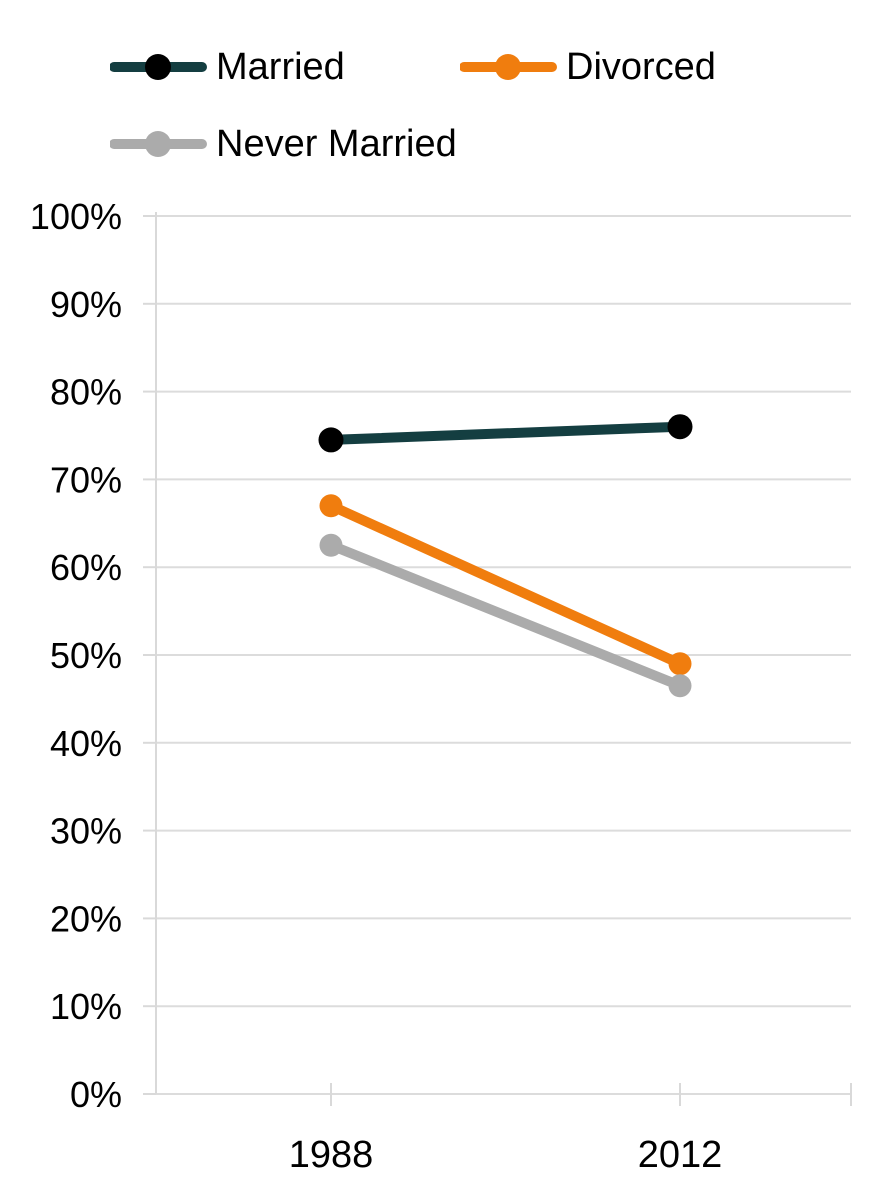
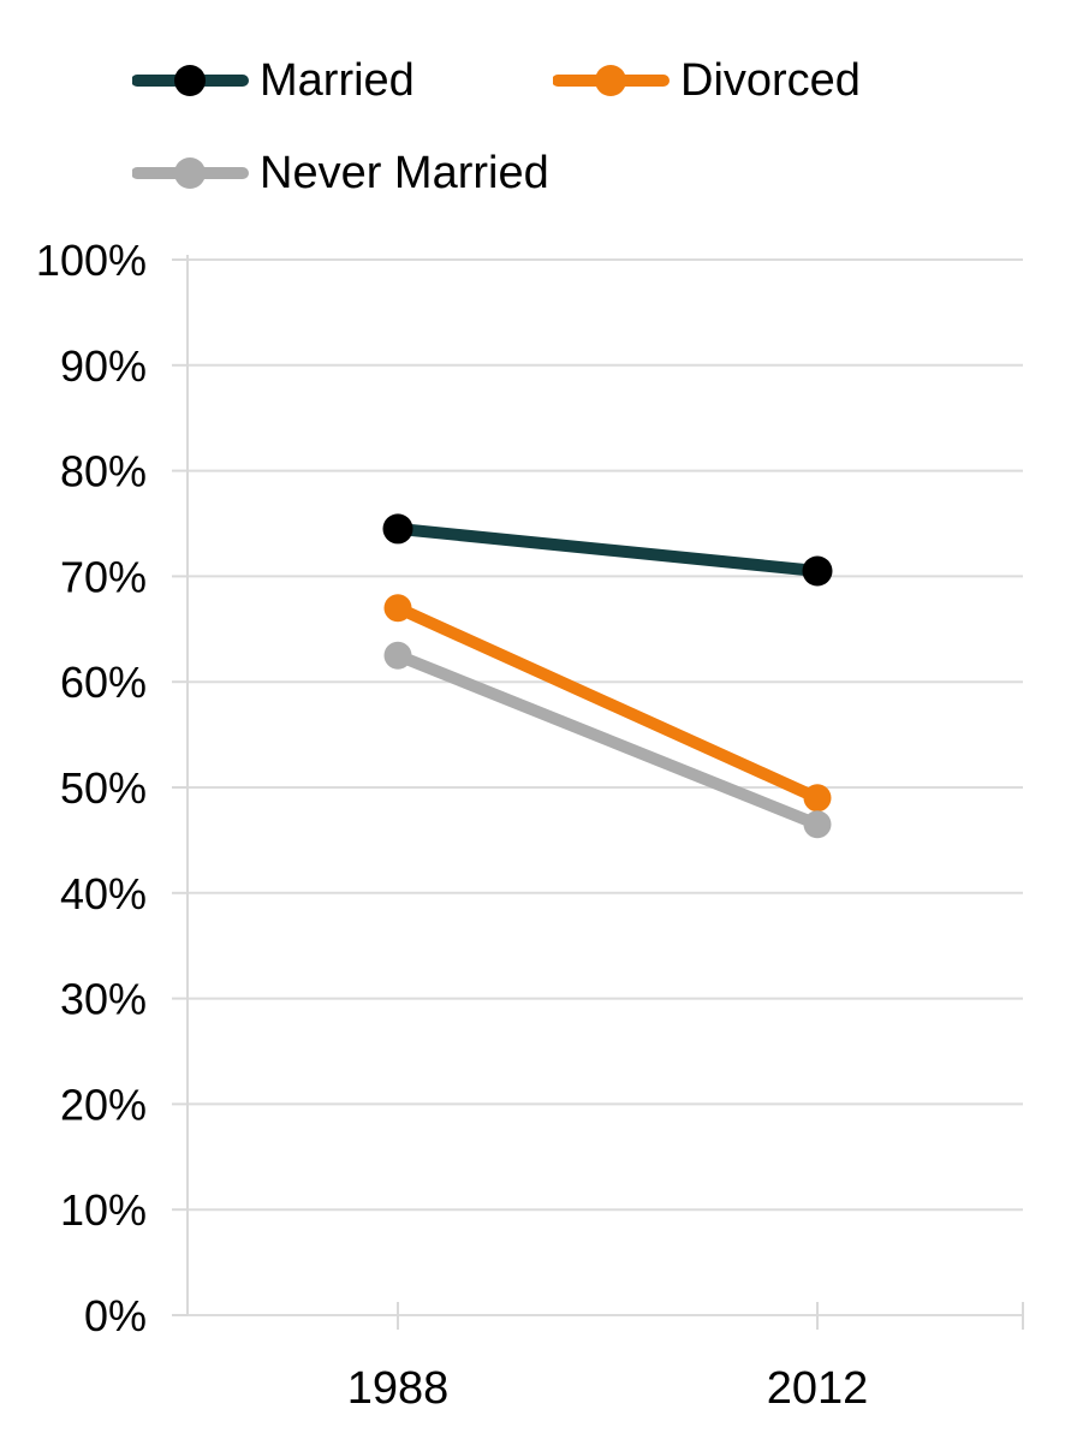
Married/2012: 76% -> 70%
